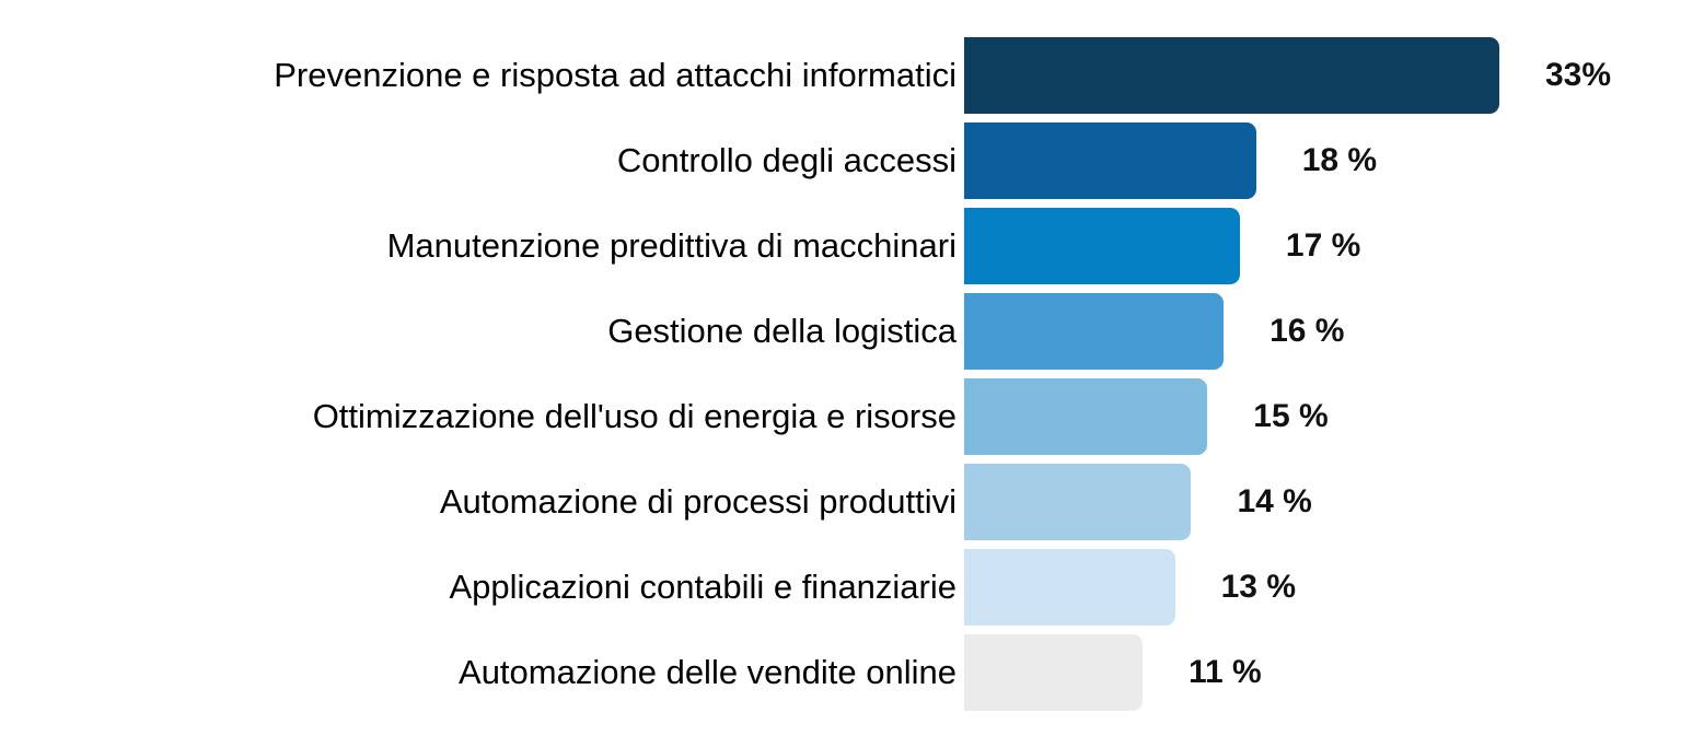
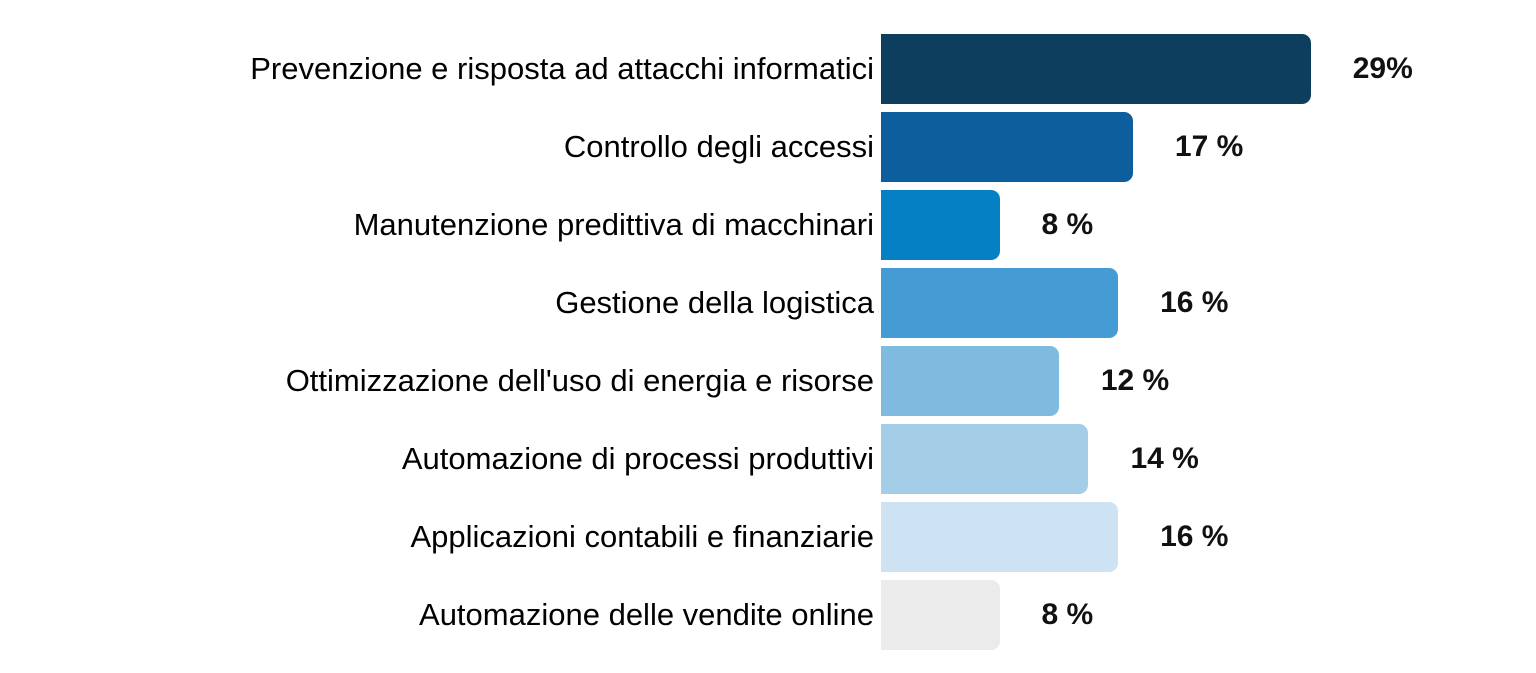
Prevenzione e risposta ad attacchi informatici: 33% -> 29%
Controllo degli accessi: 18 -> 17
Manutenzione predittiva di macchinari: 17 -> 8
Ottimizzazione dell'uso di energia e risorse: 15 -> 12
Applicazioni contabili e finanziarie: 13 -> 16
Automazione delle vendite online: 11 -> 8
